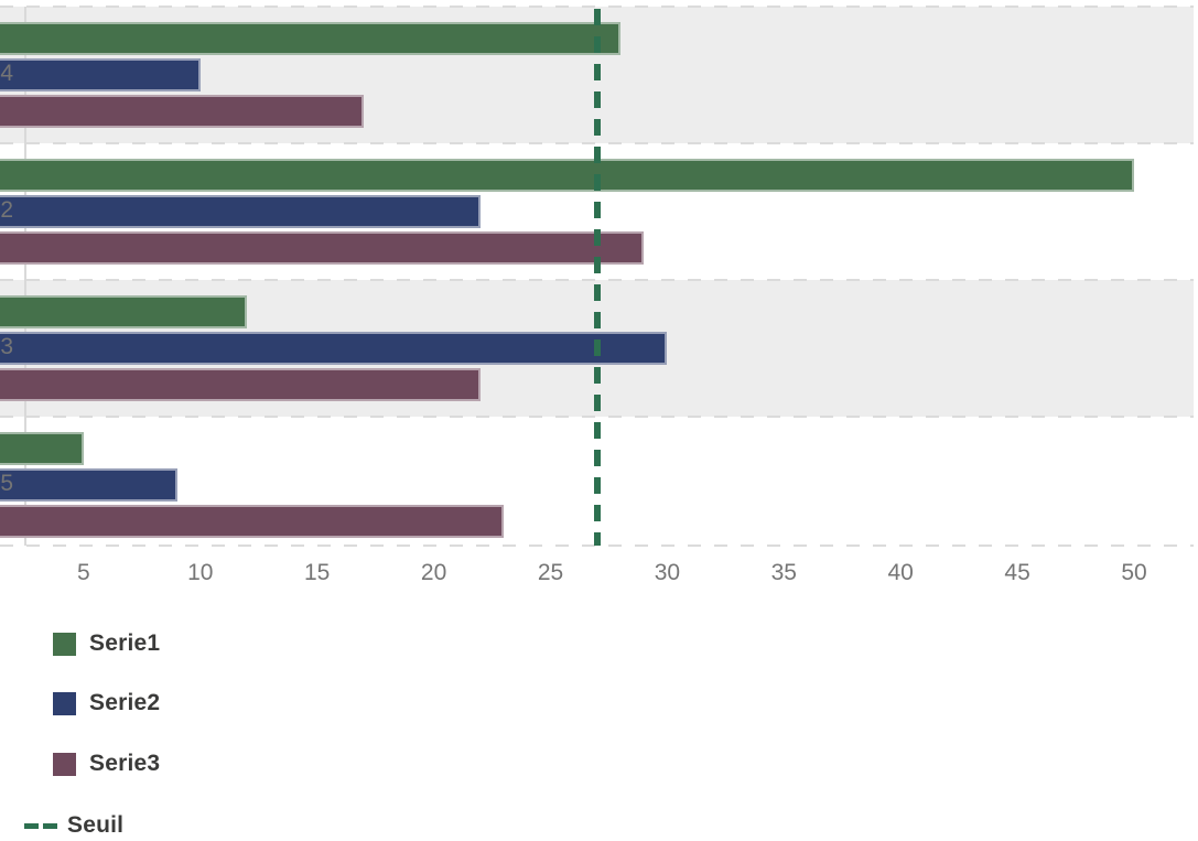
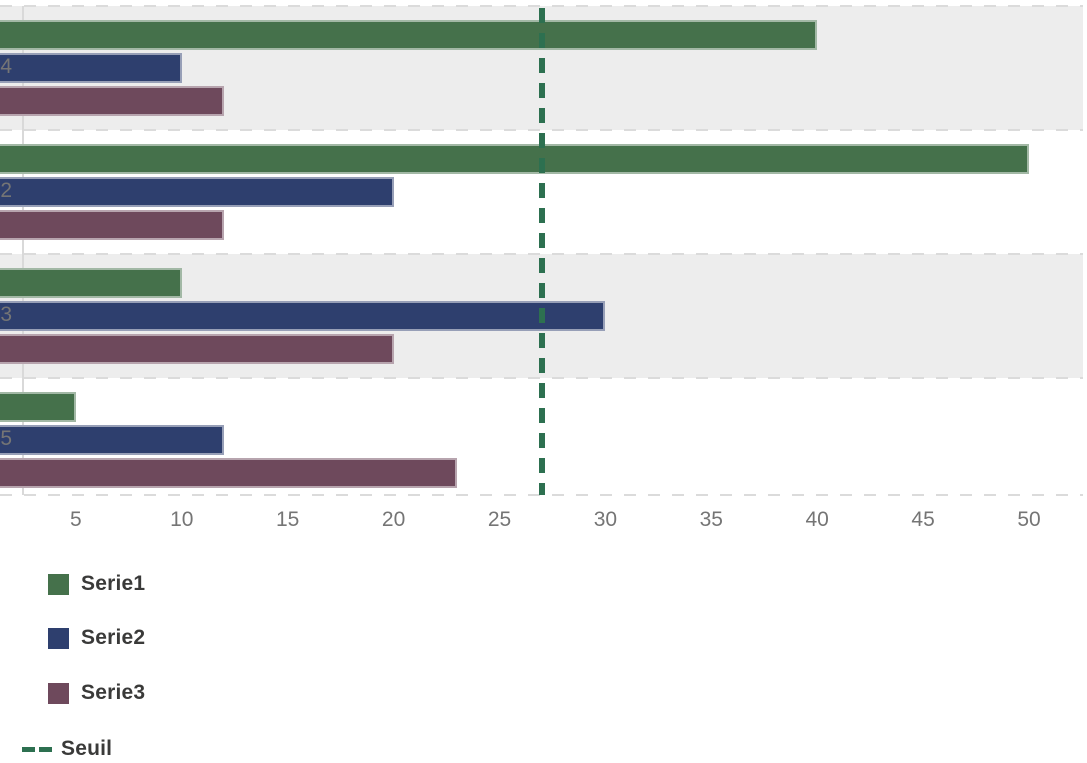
Serie1/4: 28 -> 40
Serie3/4: 17 -> 12
Serie2/2: 22 -> 20
Serie3/2: 29 -> 12
Serie1/3: 12 -> 10
Serie3/3: 22 -> 20
Serie2/5: 9 -> 12
